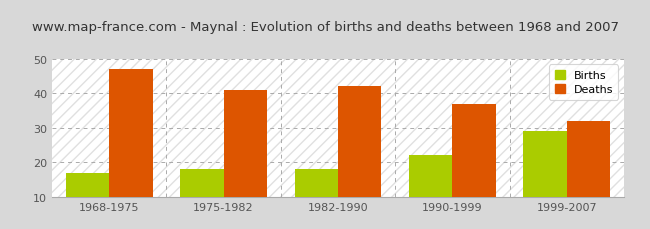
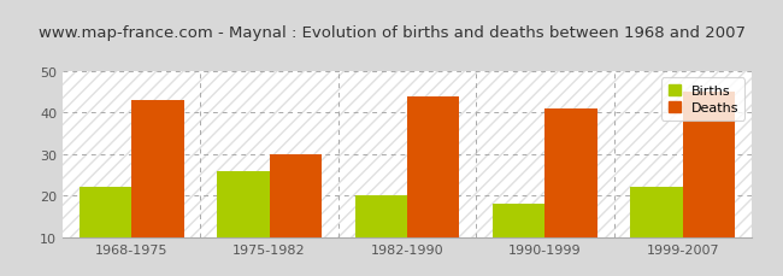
Births/1968-1975: 17 -> 22
Deaths/1968-1975: 47 -> 43
Births/1975-1982: 18 -> 26
Deaths/1975-1982: 41 -> 30
Births/1982-1990: 18 -> 20
Deaths/1982-1990: 42 -> 44
Births/1990-1999: 22 -> 18
Deaths/1990-1999: 37 -> 41
Births/1999-2007: 29 -> 22
Deaths/1999-2007: 32 -> 45
